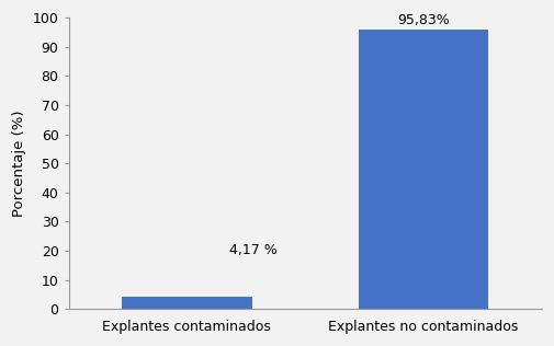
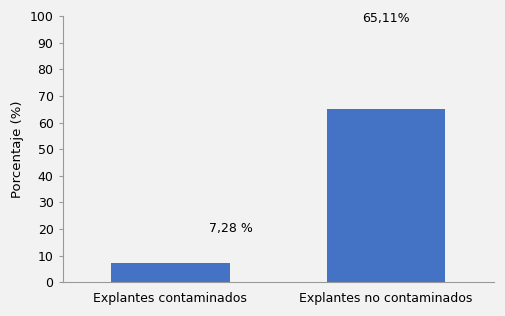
Explantes contaminados: 4,17 -> 7,28
Explantes no contaminados: 95,83% -> 65,11%
